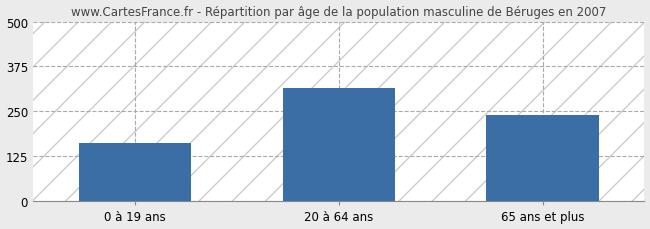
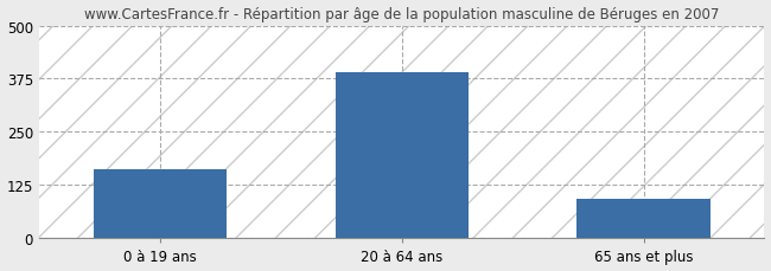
20 à 64 ans: 315 -> 390
65 ans et plus: 240 -> 92
